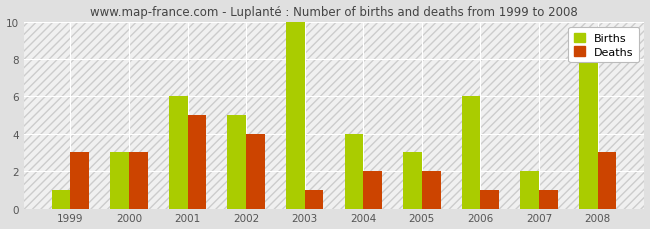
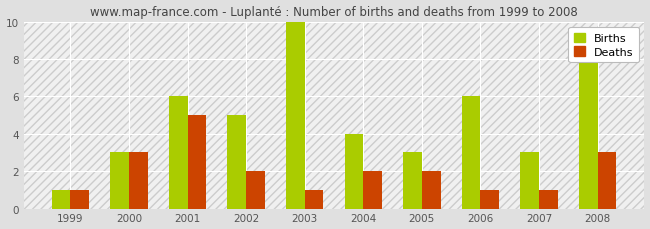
Deaths/1999: 3 -> 1
Deaths/2002: 4 -> 2
Births/2007: 2 -> 3
